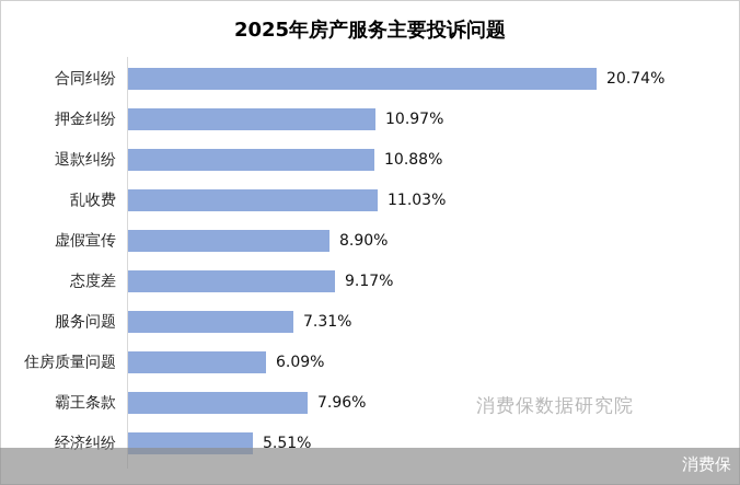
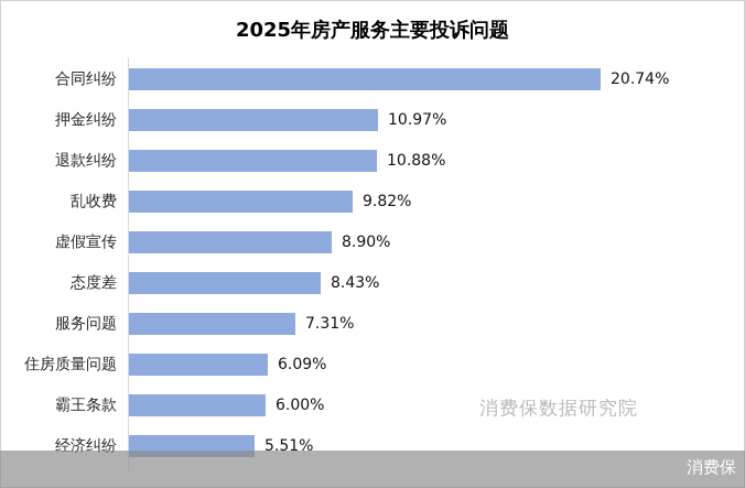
乱收费: 11.03% -> 9.82%
态度差: 9.17% -> 8.43%
霸王条款: 7.96% -> 6.00%
